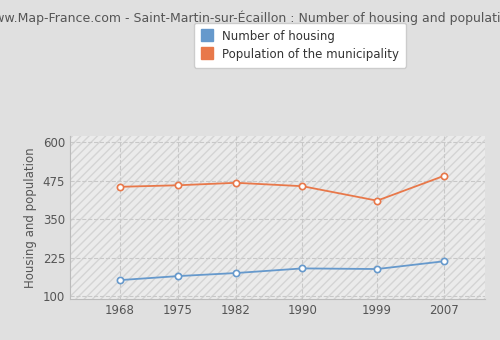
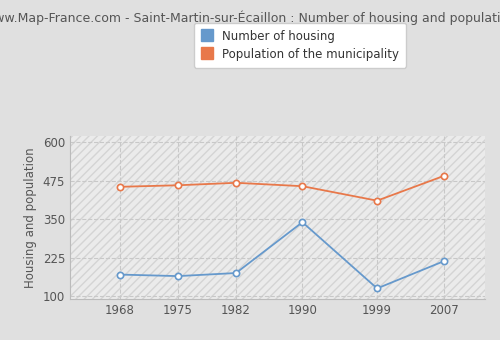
Number of housing/1968: 152 -> 170
Number of housing/1990: 190 -> 340
Number of housing/1999: 188 -> 125
